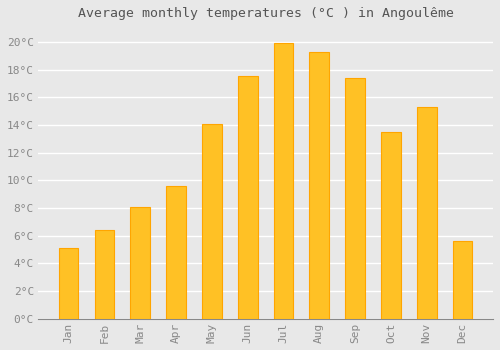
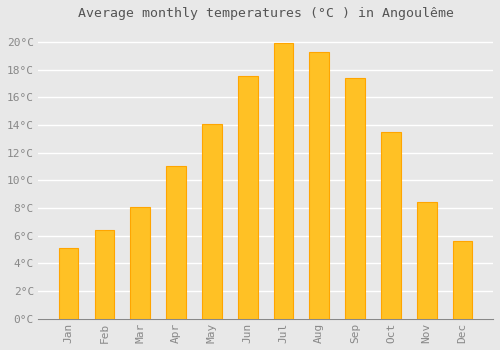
Apr: 9.6°C -> 11.0°C
Nov: 15.3°C -> 8.4°C
